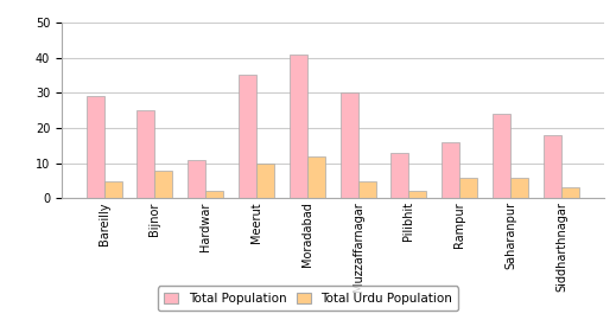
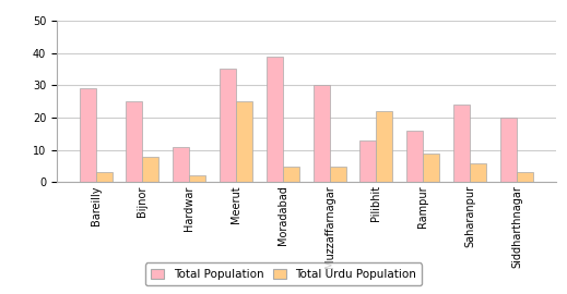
Total Urdu Population/Bareilly: 5 -> 3
Total Urdu Population/Meerut: 10 -> 25
Total Population/Moradabad: 41 -> 39
Total Urdu Population/Moradabad: 12 -> 5
Total Urdu Population/Pilibhit: 2 -> 22
Total Urdu Population/Rampur: 6 -> 9
Total Population/Siddharthnagar: 18 -> 20
